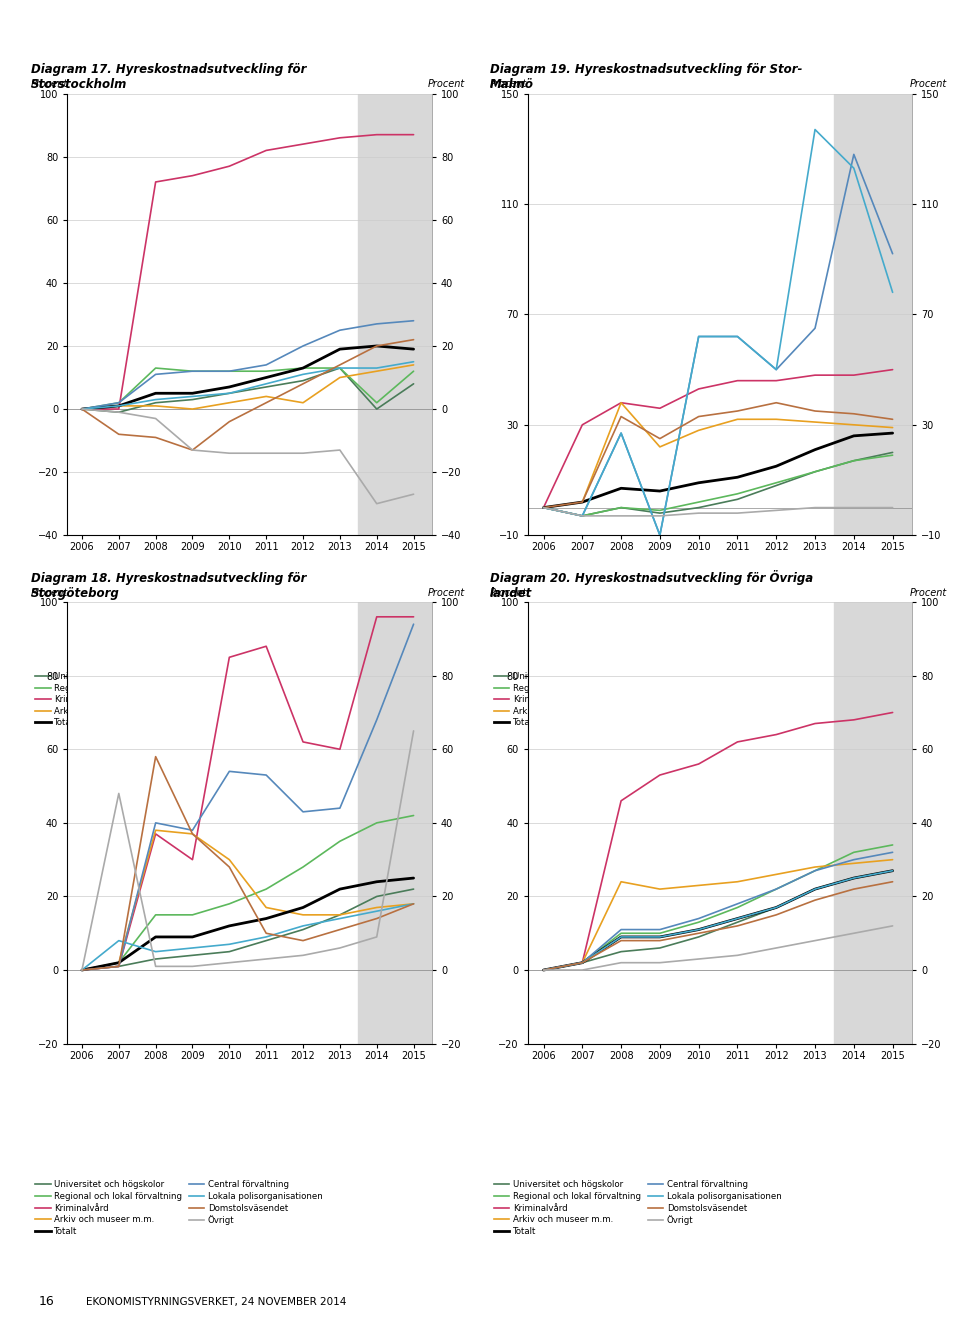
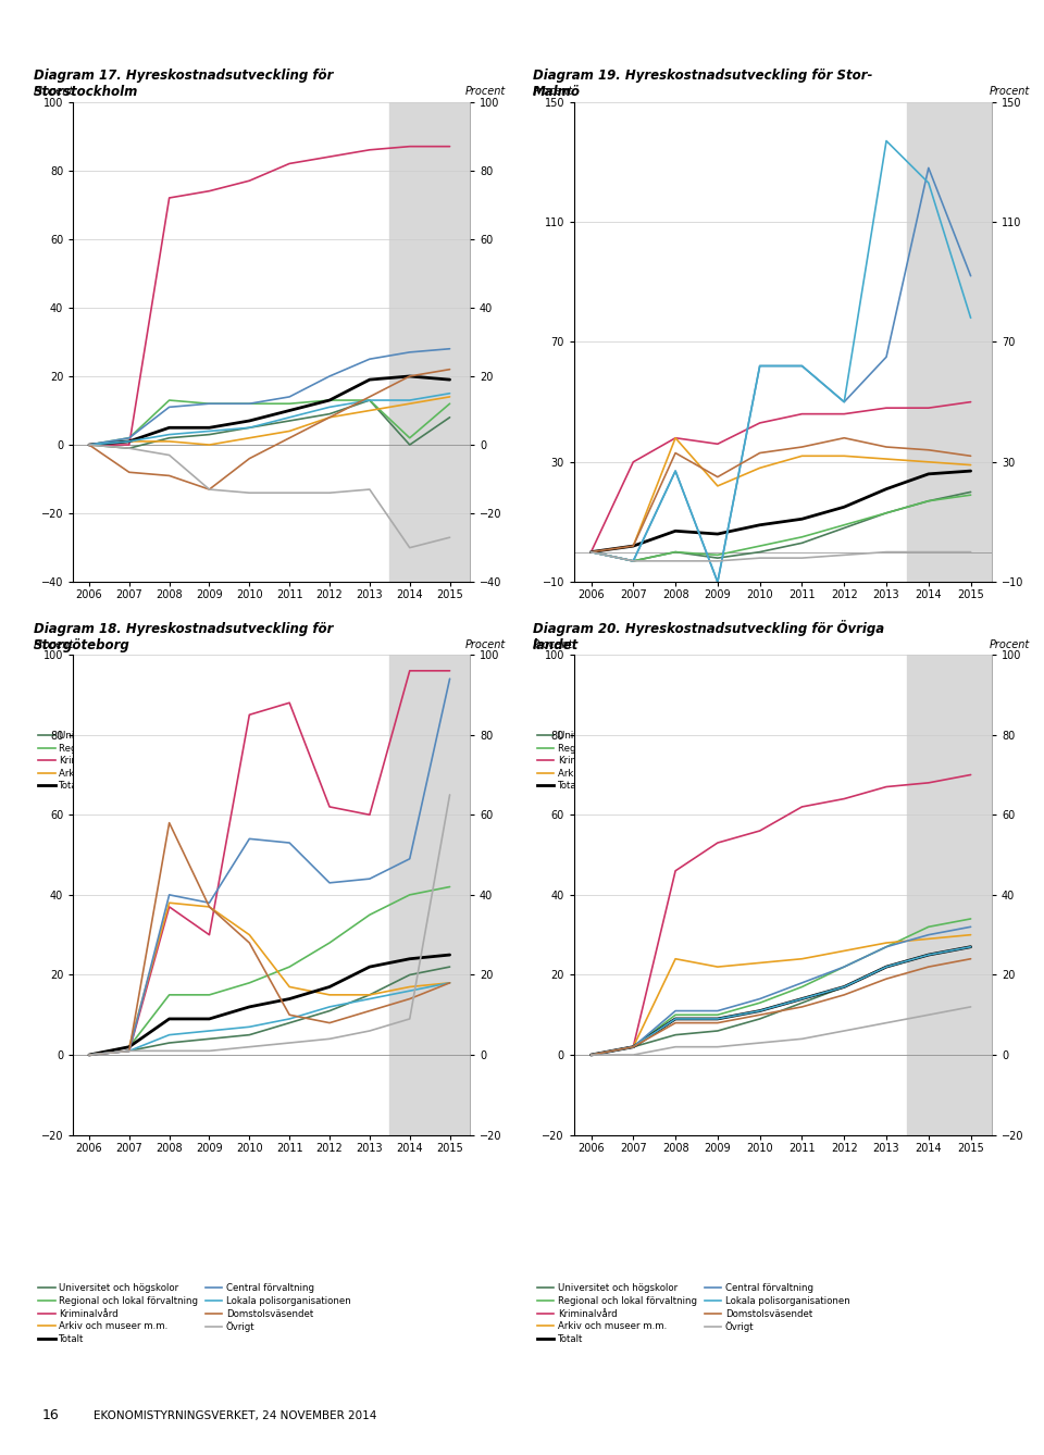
Diagram 17. Hyreskostnadsutveckling för Storstockholm/Arkiv och museer m.m./2012: 2 -> 8
Diagram 18. Hyreskostnadsutveckling för Storgöteborg/Lokala polisorganisationen/2007: 8 -> 1
Diagram 18. Hyreskostnadsutveckling för Storgöteborg/Övrigt/2007: 48 -> 1
Diagram 18. Hyreskostnadsutveckling för Storgöteborg/Central förvaltning/2014: 68 -> 49
